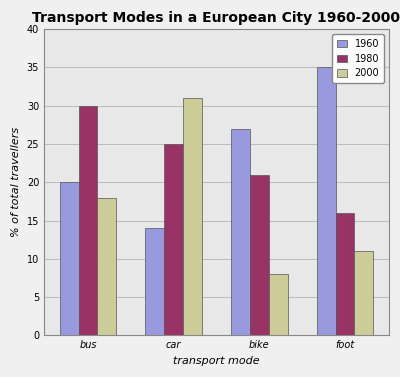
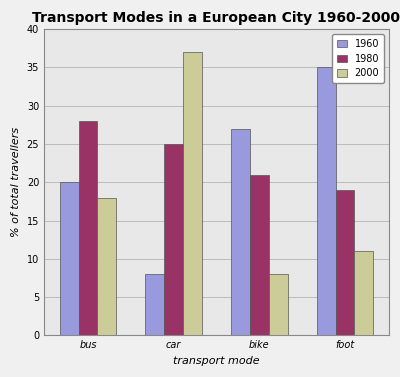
1980/bus: 30 -> 28
1960/car: 14 -> 8
2000/car: 31 -> 37
1980/foot: 16 -> 19
